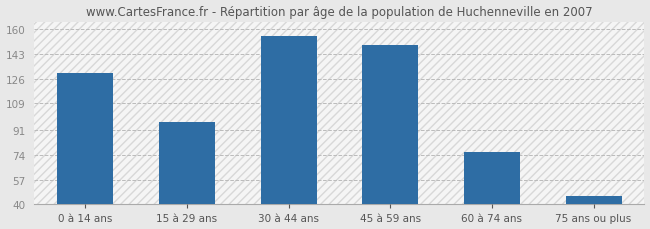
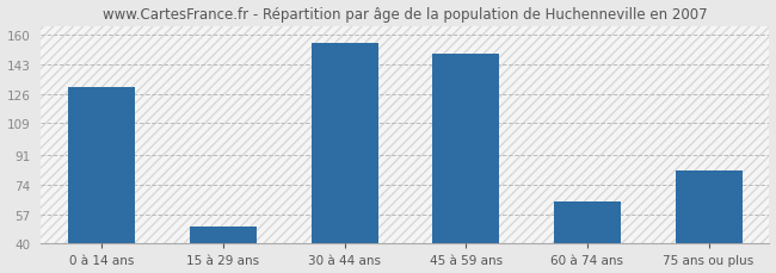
15 à 29 ans: 96 -> 50
60 à 74 ans: 76 -> 64
75 ans ou plus: 46 -> 82
